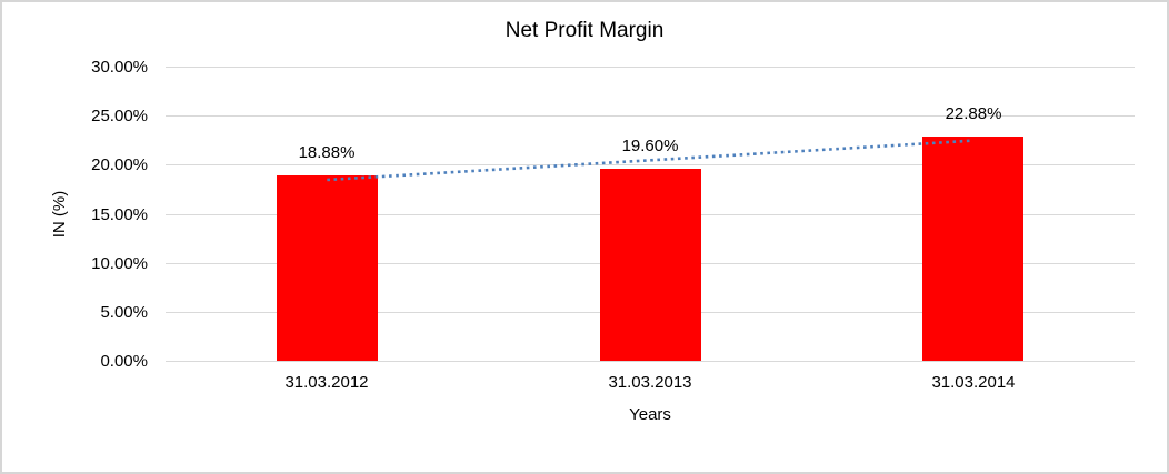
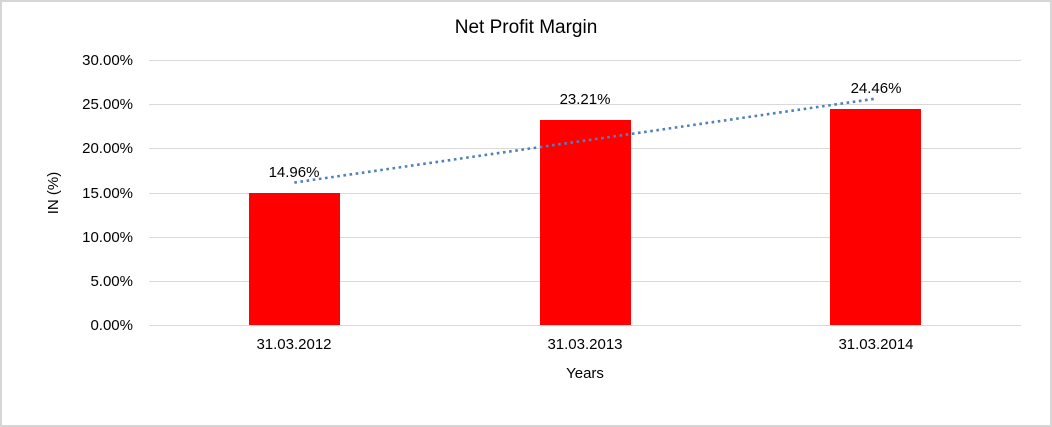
31.03.2012: 18.88% -> 14.96%
31.03.2013: 19.60% -> 23.21%
31.03.2014: 22.88% -> 24.46%
